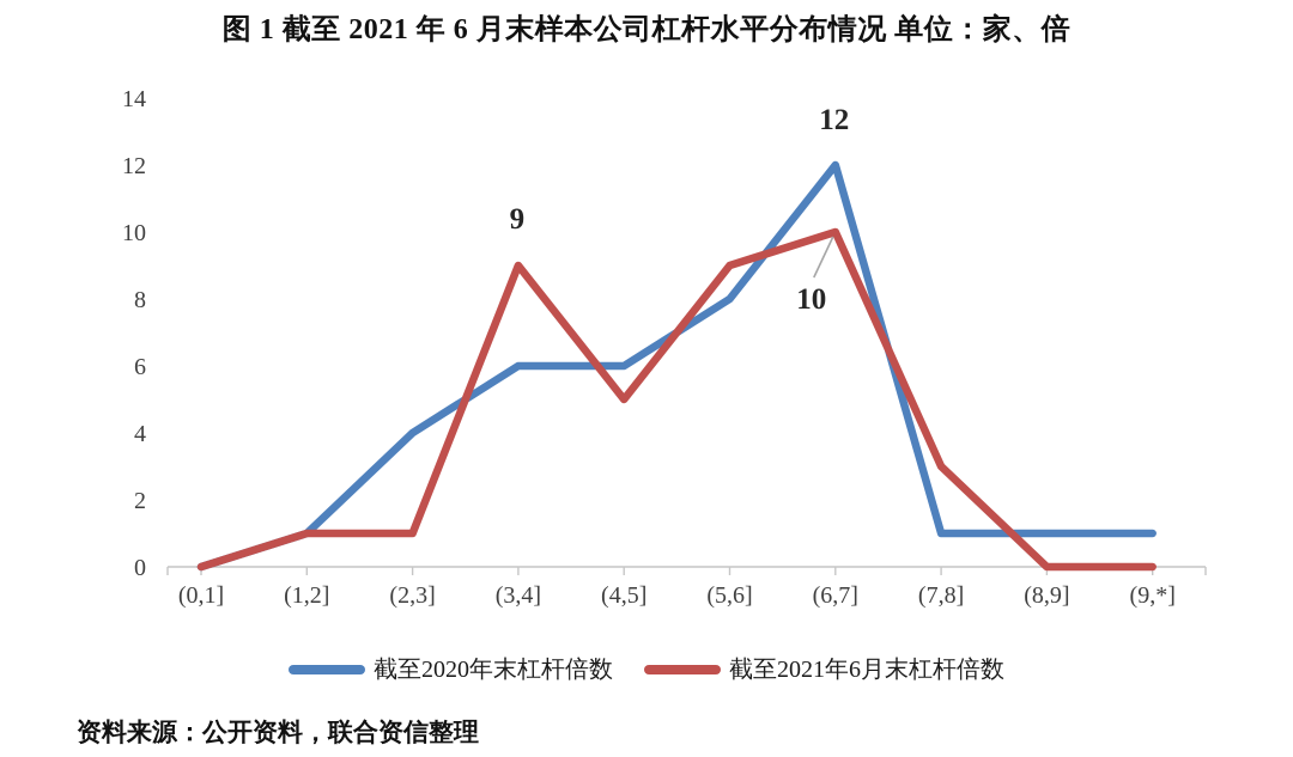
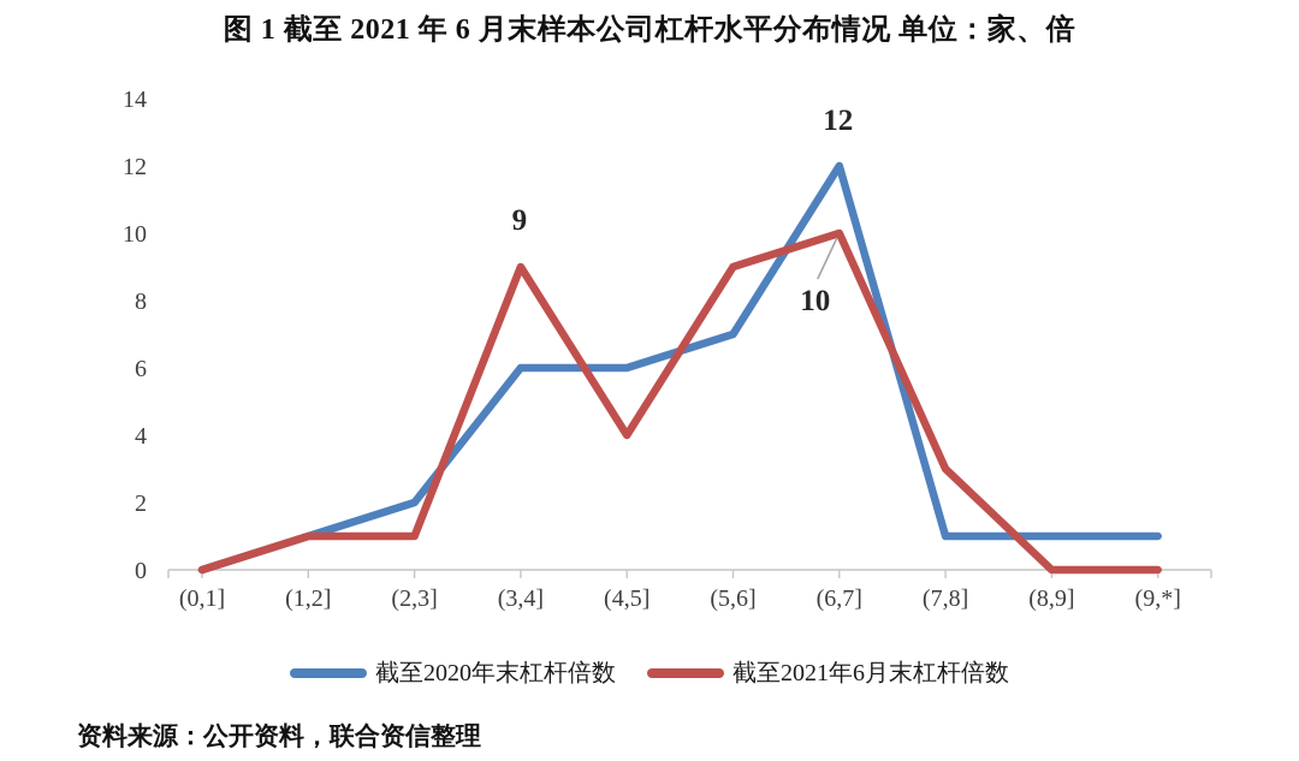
截至2020年末杠杆倍数/(2,3]: 4 -> 2
截至2021年6月末杠杆倍数/(4,5]: 5 -> 4
截至2020年末杠杆倍数/(5,6]: 8 -> 7
